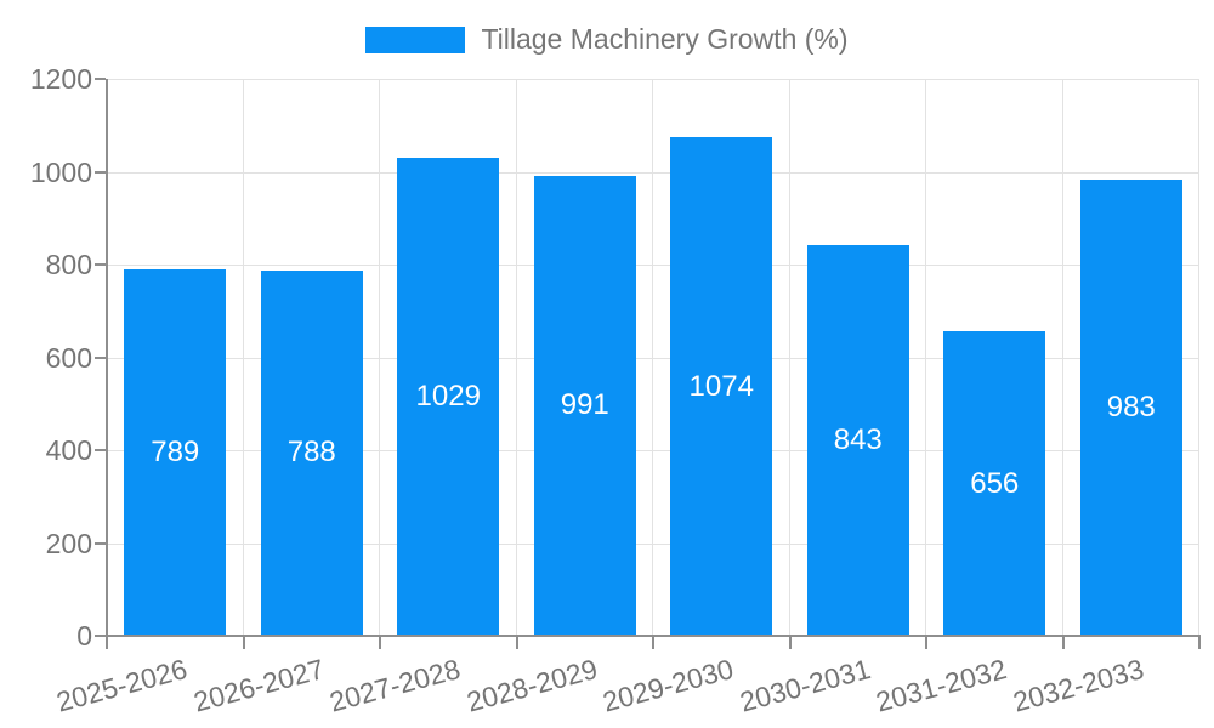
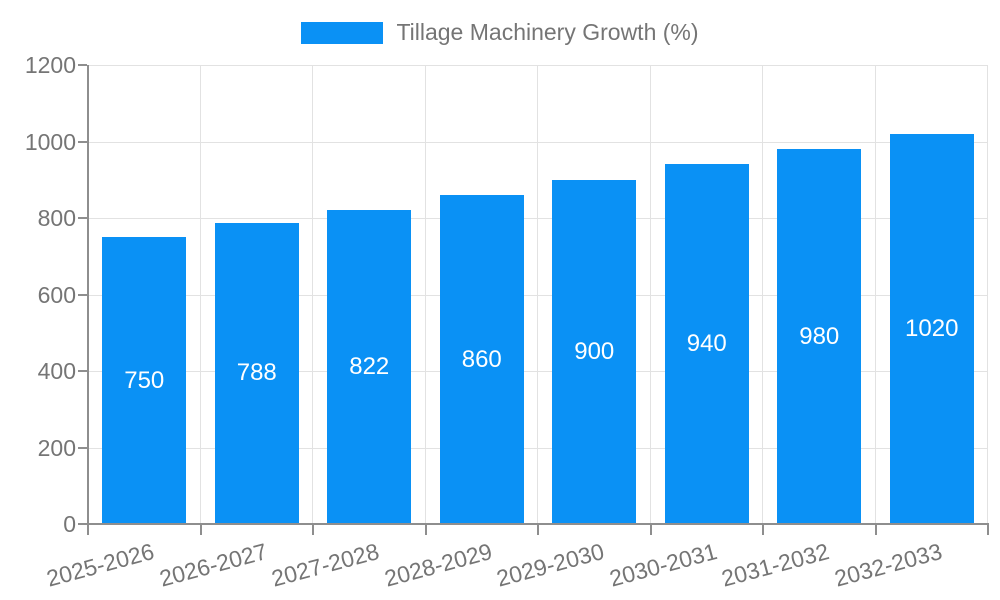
2025-2026: 789 -> 750
2027-2028: 1029 -> 822
2028-2029: 991 -> 860
2029-2030: 1074 -> 900
2030-2031: 843 -> 940
2031-2032: 656 -> 980
2032-2033: 983 -> 1020
